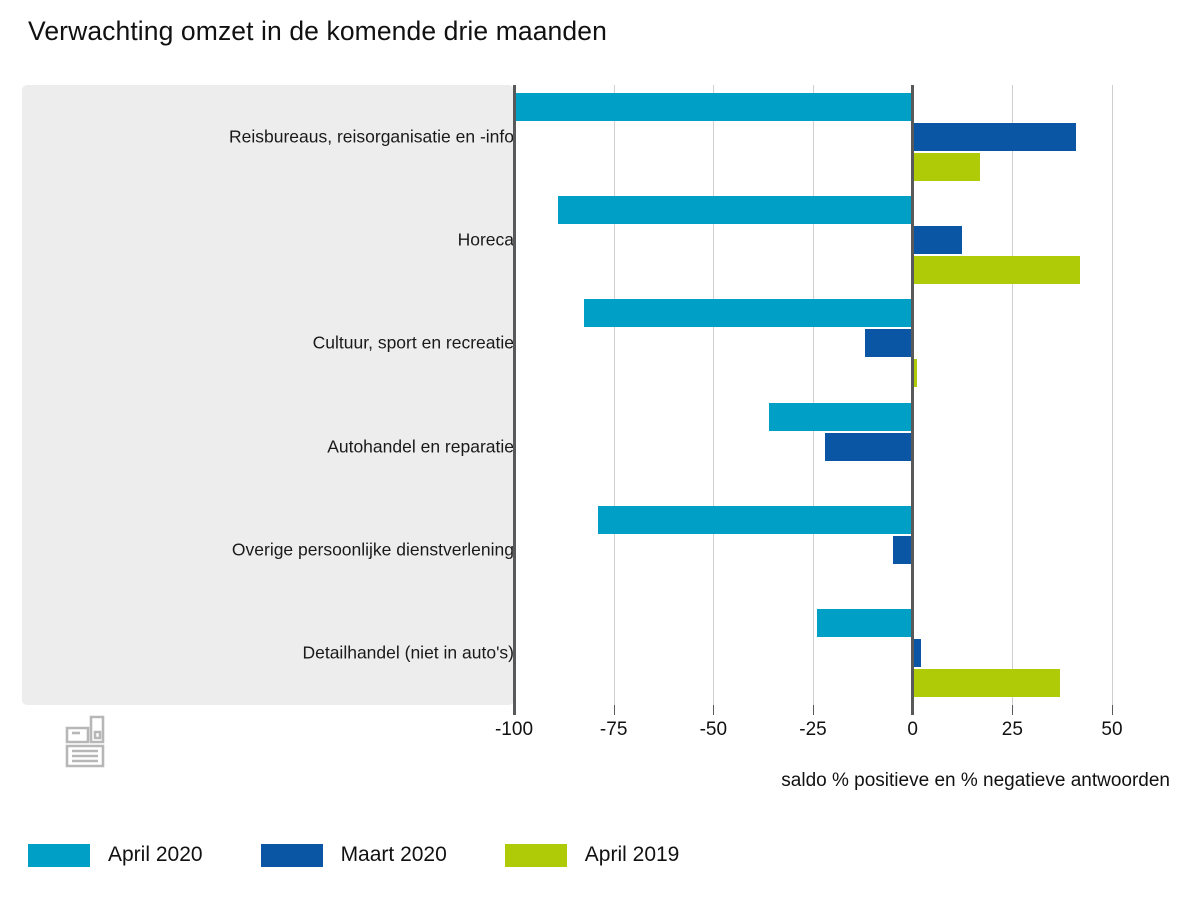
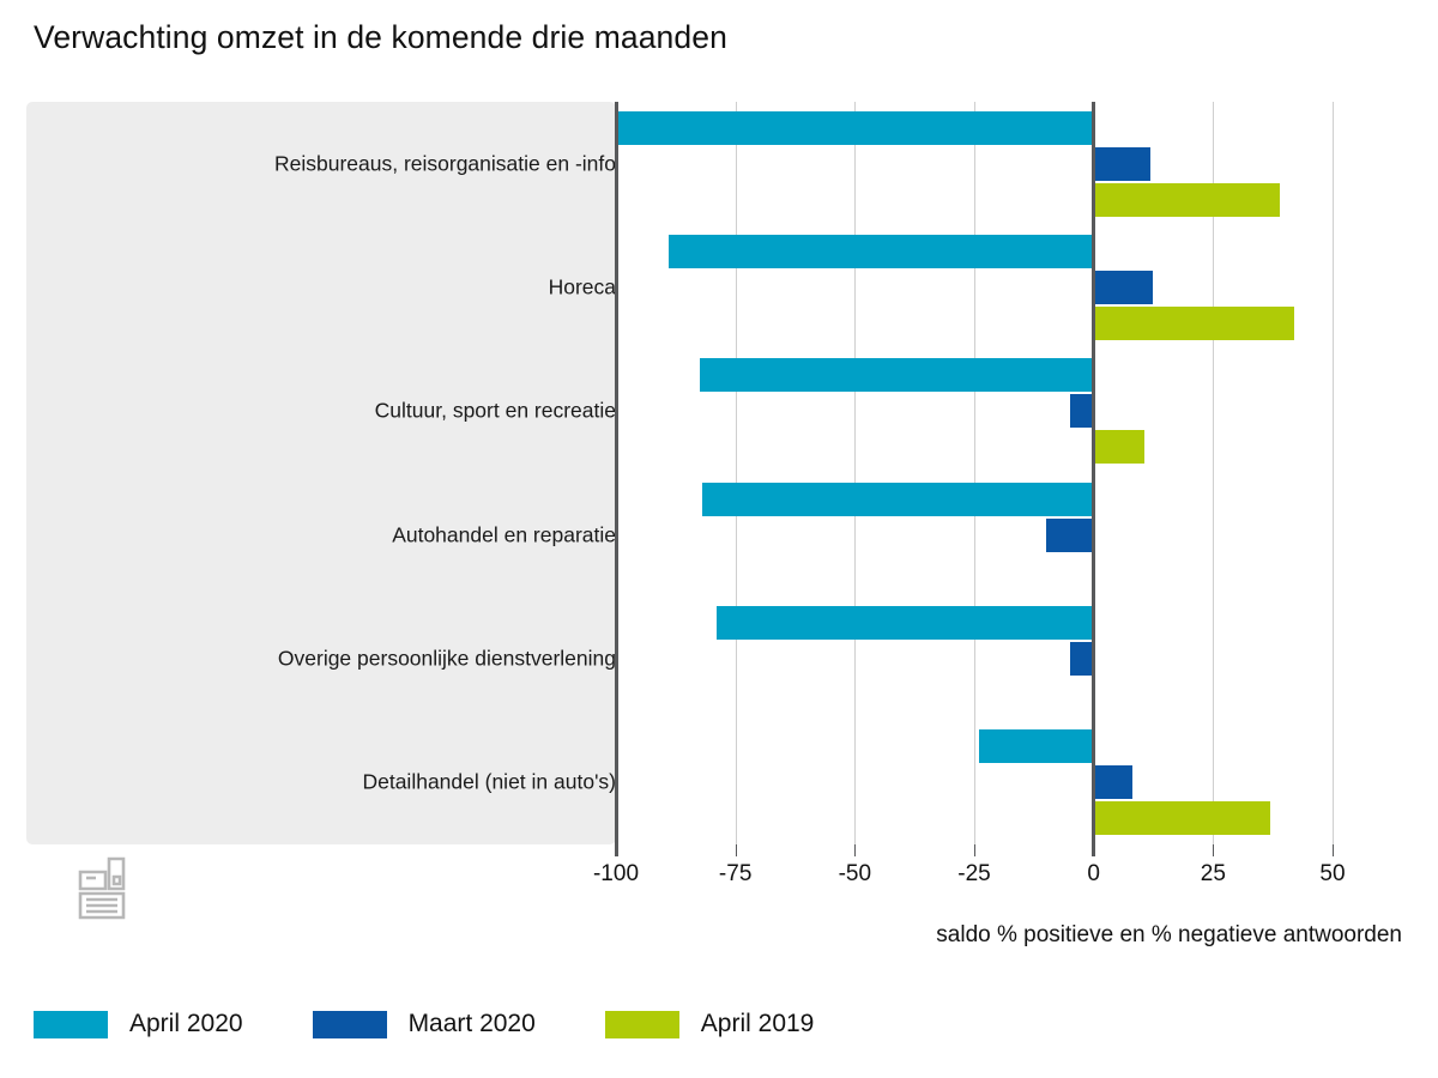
Maart 2020/Reisbureaus, reisorganisatie en -info: 41 -> 12
April 2019/Reisbureaus, reisorganisatie en -info: 17 -> 39
Maart 2020/Cultuur, sport en recreatie: -12 -> -5
April 2019/Cultuur, sport en recreatie: 1 -> 10
April 2020/Autohandel en reparatie: -36 -> -82
Maart 2020/Autohandel en reparatie: -22 -> -10
Maart 2020/Detailhandel (niet in auto's): 2 -> 8
